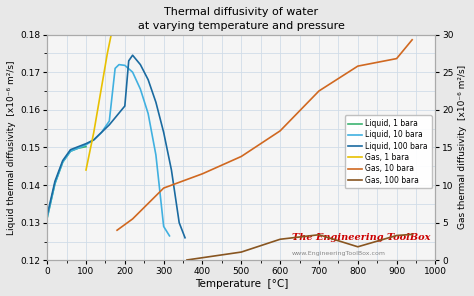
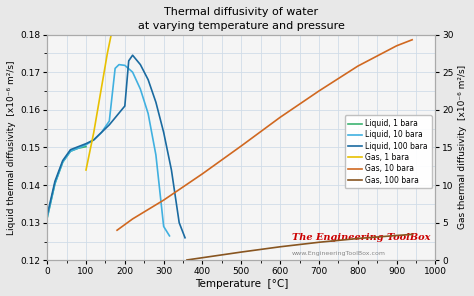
Gas, 10 bara/300: 9.6 -> 8.0
Gas, 10 bara/500: 13.8 -> 15.2
Gas, 10 bara/600: 17.2 -> 19.0
Gas, 100 bara/600: 2.8 -> 1.8
Gas, 100 bara/700: 3.4 -> 2.4
Gas, 100 bara/800: 1.8 -> 2.9
Gas, 10 bara/900: 26.8 -> 28.5
